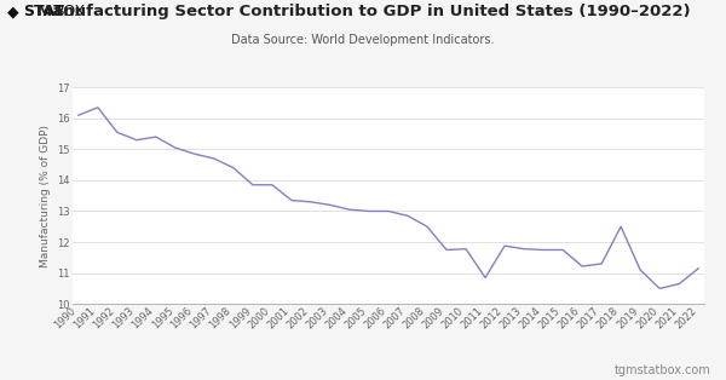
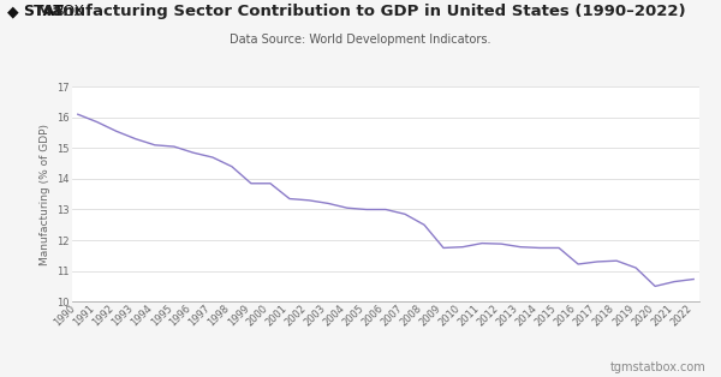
1991: 16.35 -> 15.85
1994: 15.40 -> 15.10
2011: 10.85 -> 11.90
2018: 12.50 -> 11.33
2022: 11.15 -> 10.73
